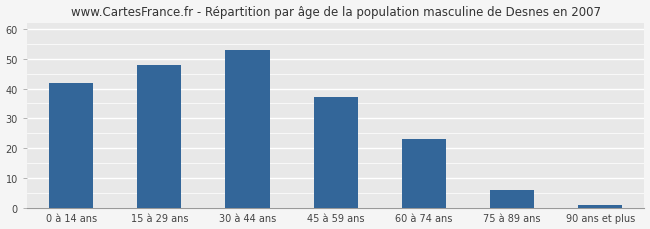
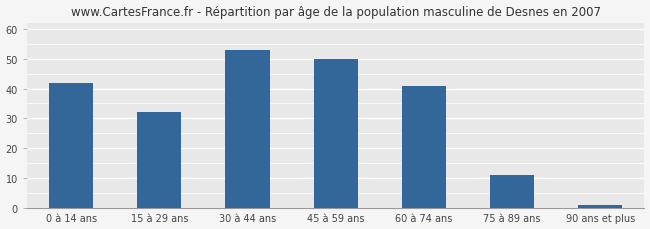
15 à 29 ans: 48 -> 32
45 à 59 ans: 37 -> 50
60 à 74 ans: 23 -> 41
75 à 89 ans: 6 -> 11
